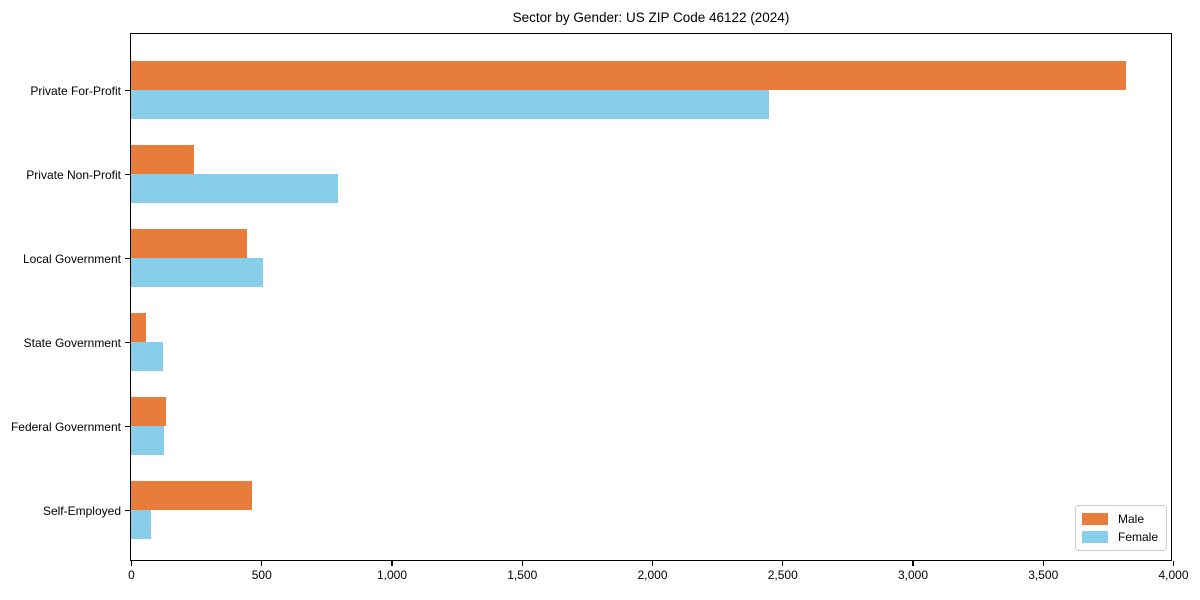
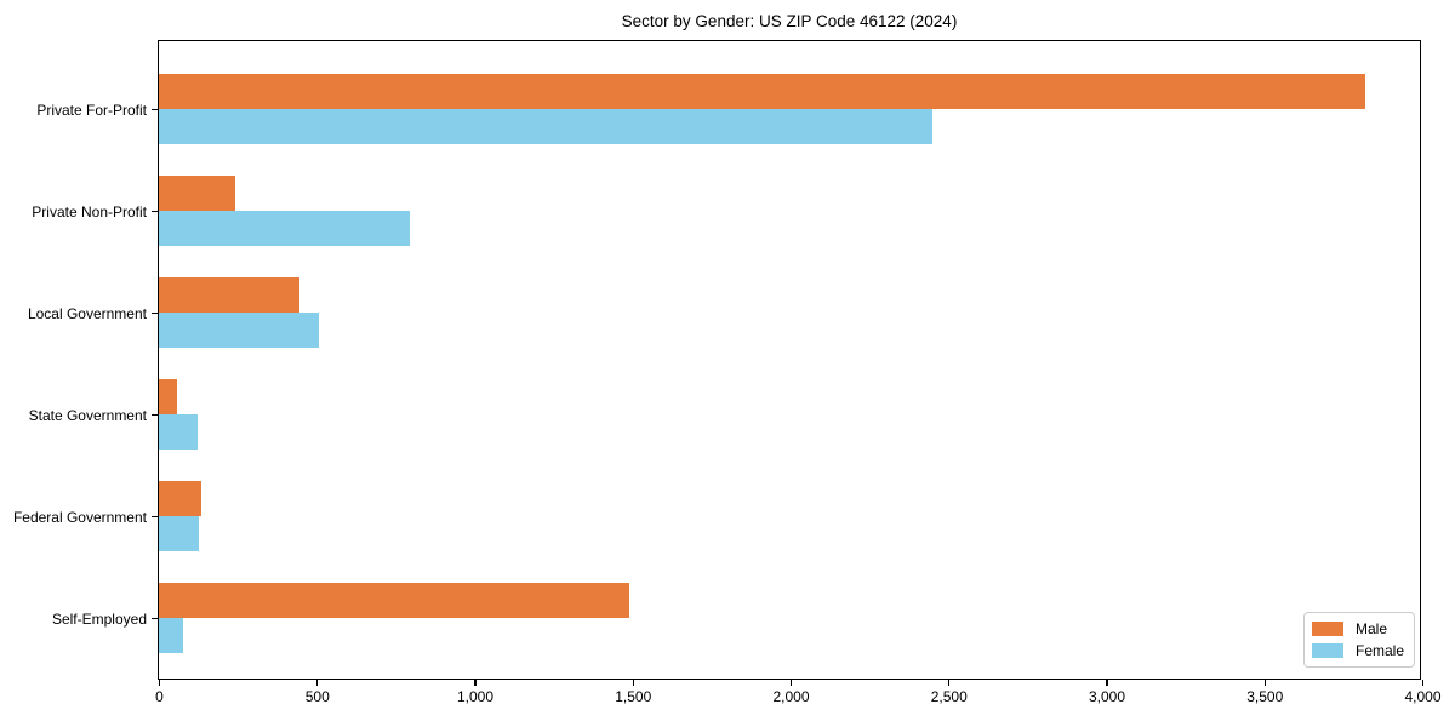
Male/Self-Employed: 460 -> 1490
